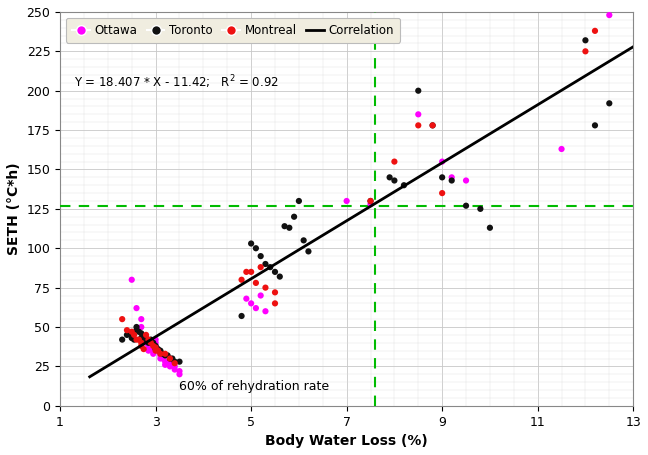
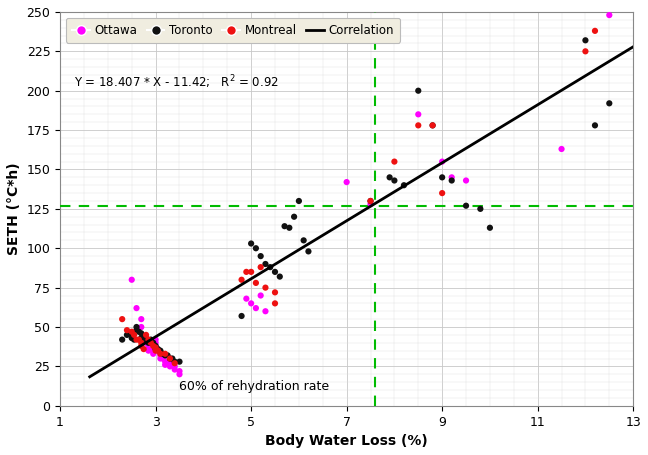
Ottawa/7: 130 -> 142
